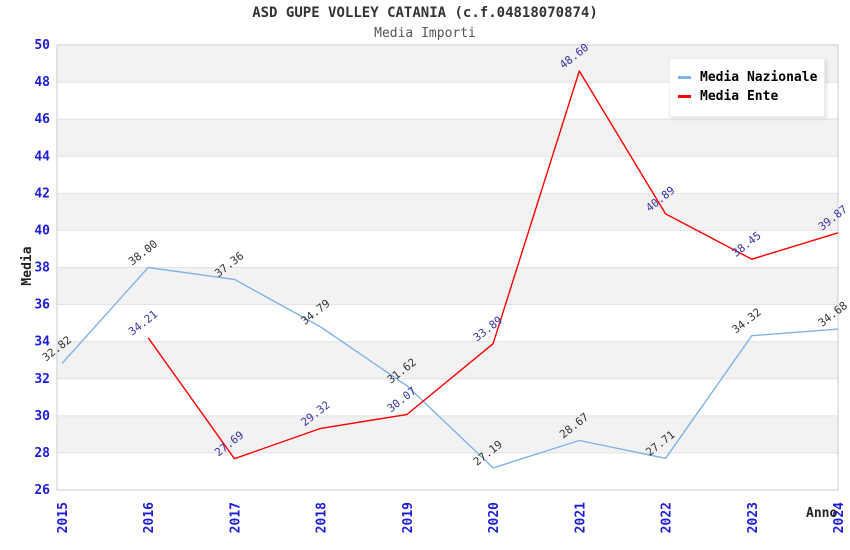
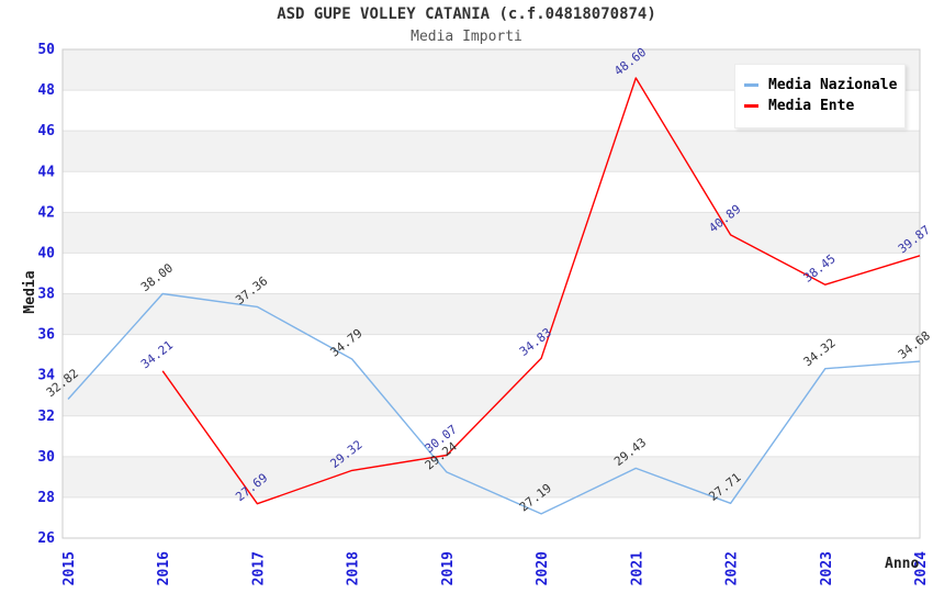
Media Nazionale/2019: 31.62 -> 29.24
Media Ente/2020: 33.89 -> 34.83
Media Nazionale/2021: 28.67 -> 29.43
